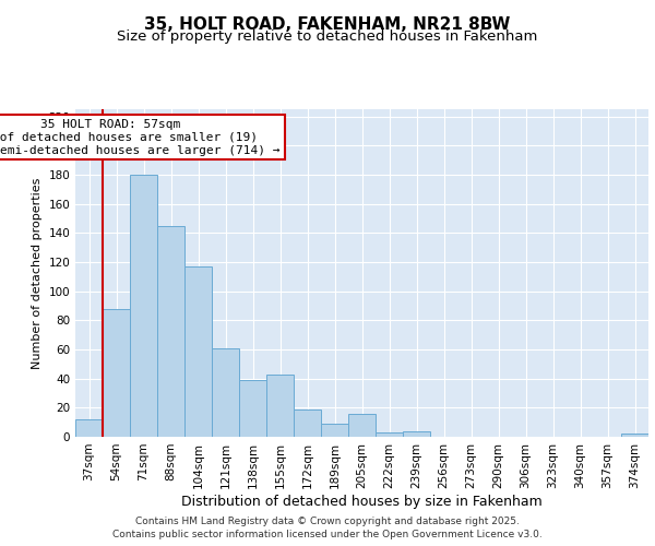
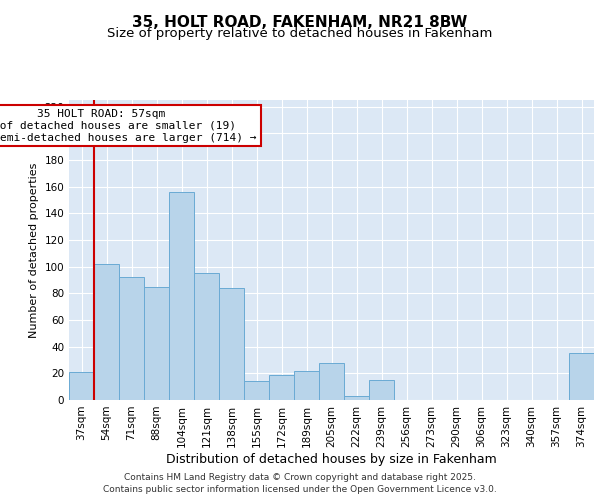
37sqm: 12 -> 21
54sqm: 88 -> 102
71sqm: 180 -> 92
88sqm: 145 -> 85
104sqm: 117 -> 156
121sqm: 61 -> 95
138sqm: 39 -> 84
155sqm: 43 -> 14
189sqm: 9 -> 22
205sqm: 16 -> 28
239sqm: 4 -> 15
374sqm: 2 -> 35
